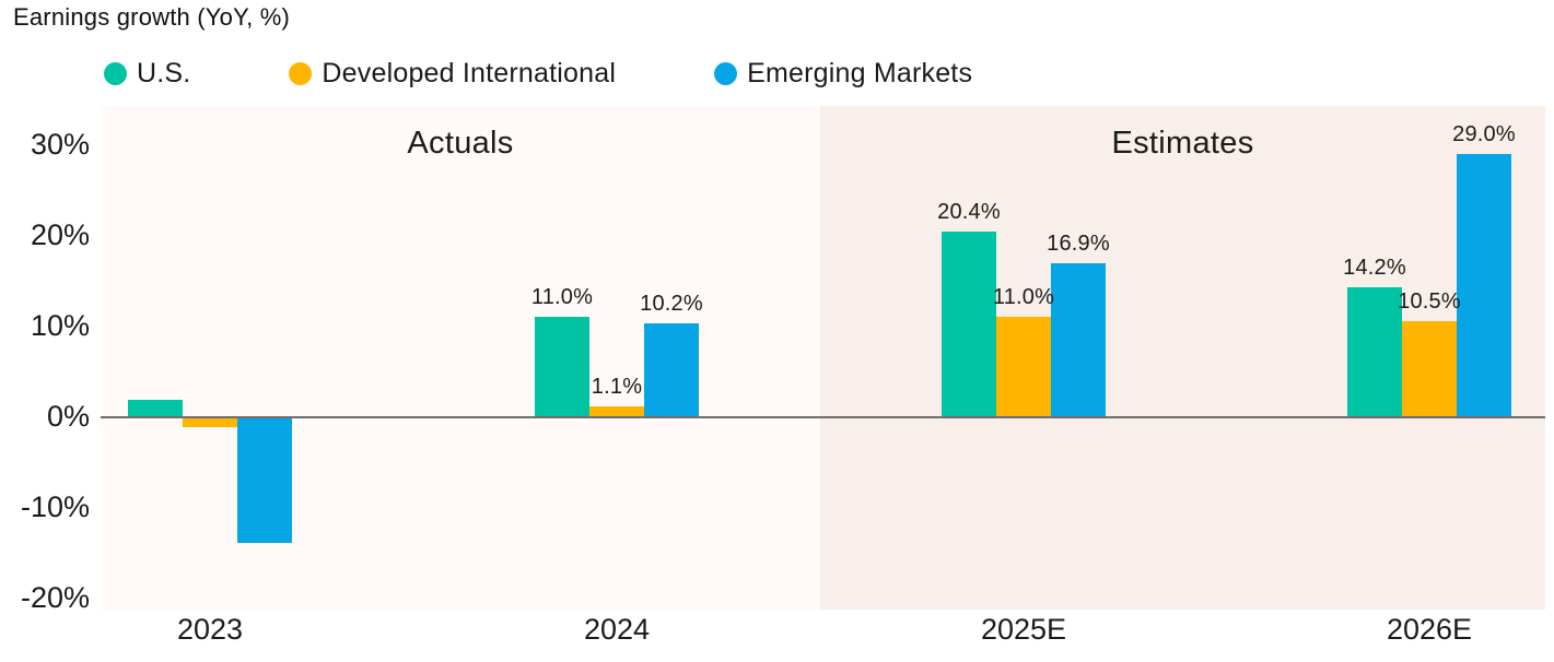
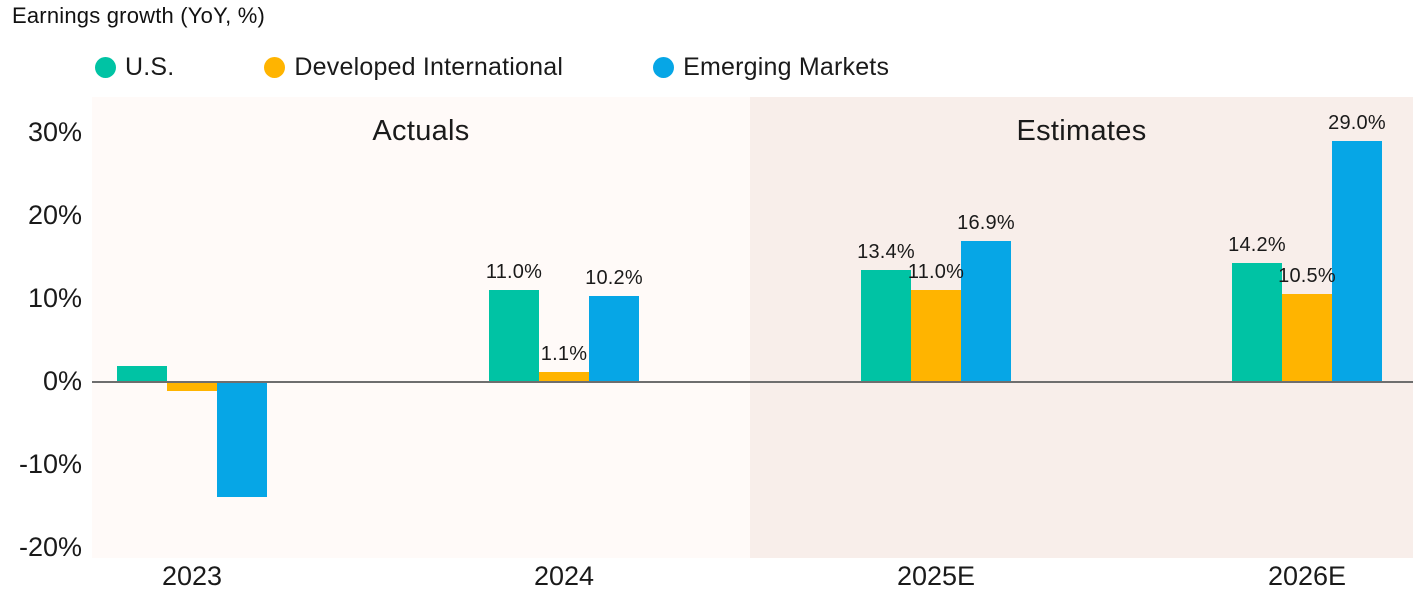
U.S./2025E: 20.4% -> 13.4%
